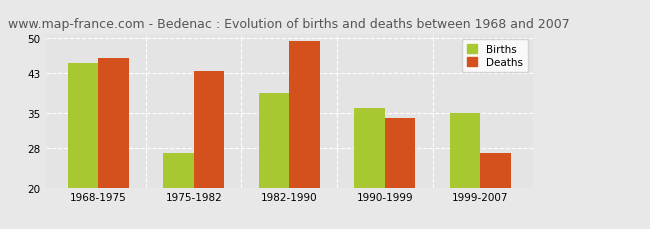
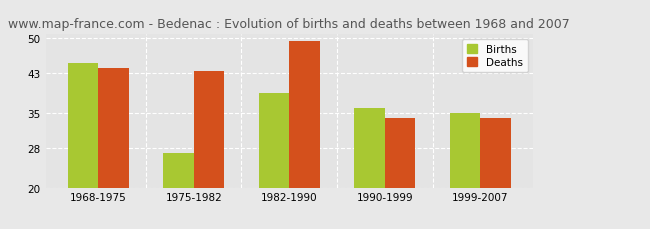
Deaths/1968-1975: 46.0 -> 44.0
Deaths/1999-2007: 27.0 -> 34.0
